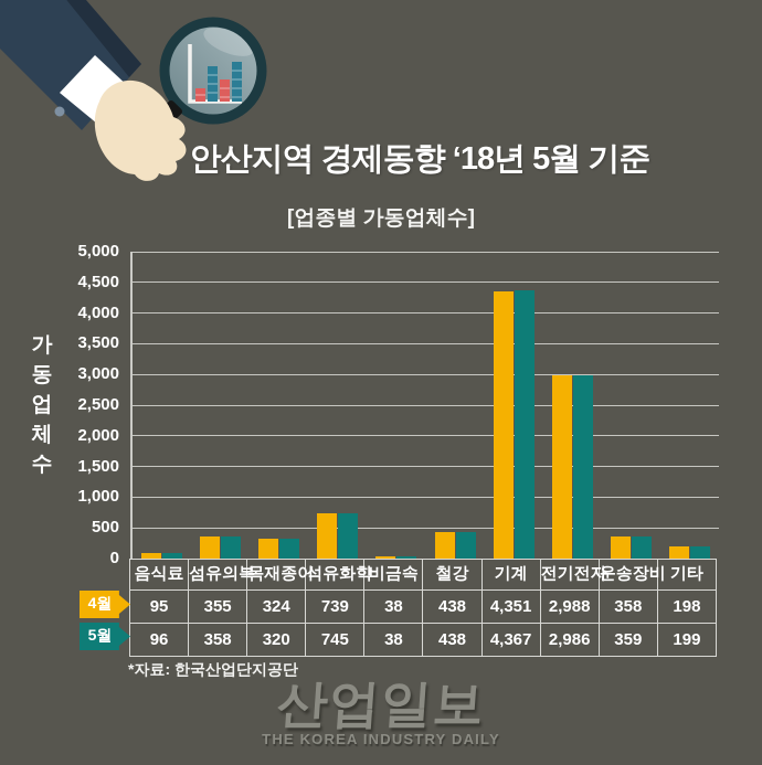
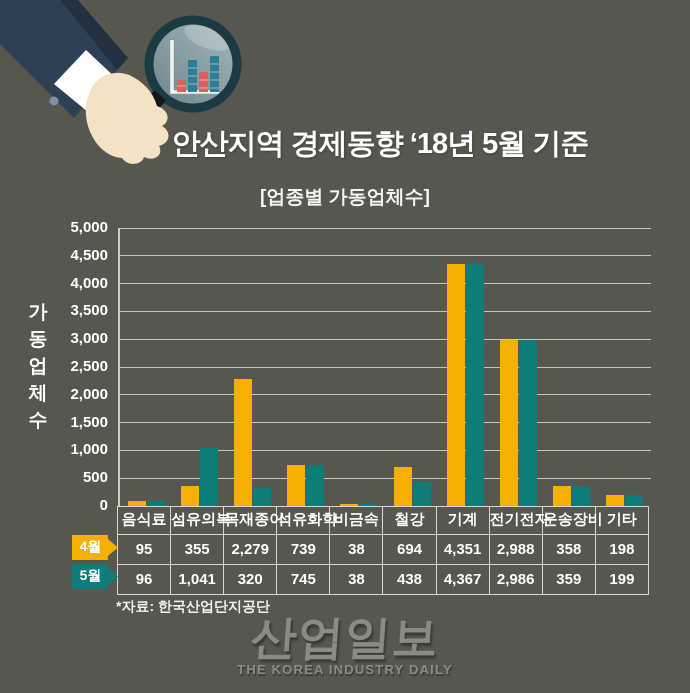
5월/섬유의복: 358 -> 1,041
4월/목재종이: 324 -> 2,279
4월/철강: 438 -> 694
